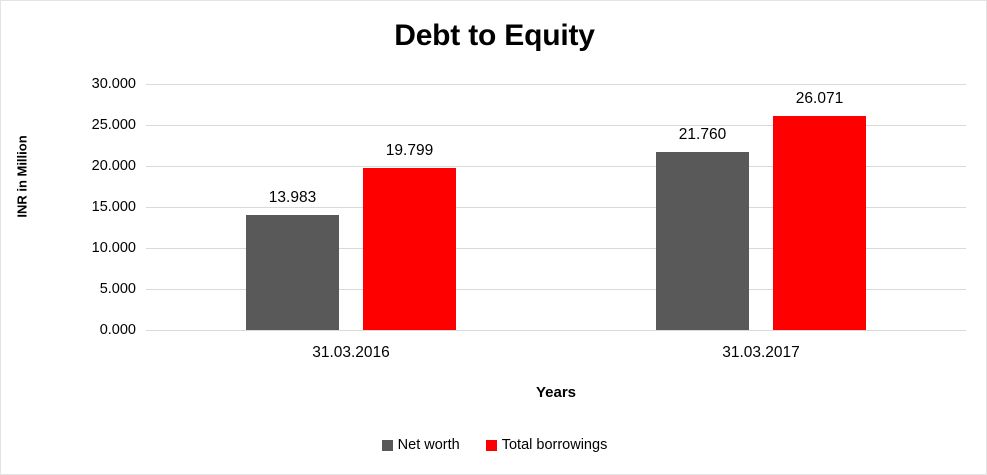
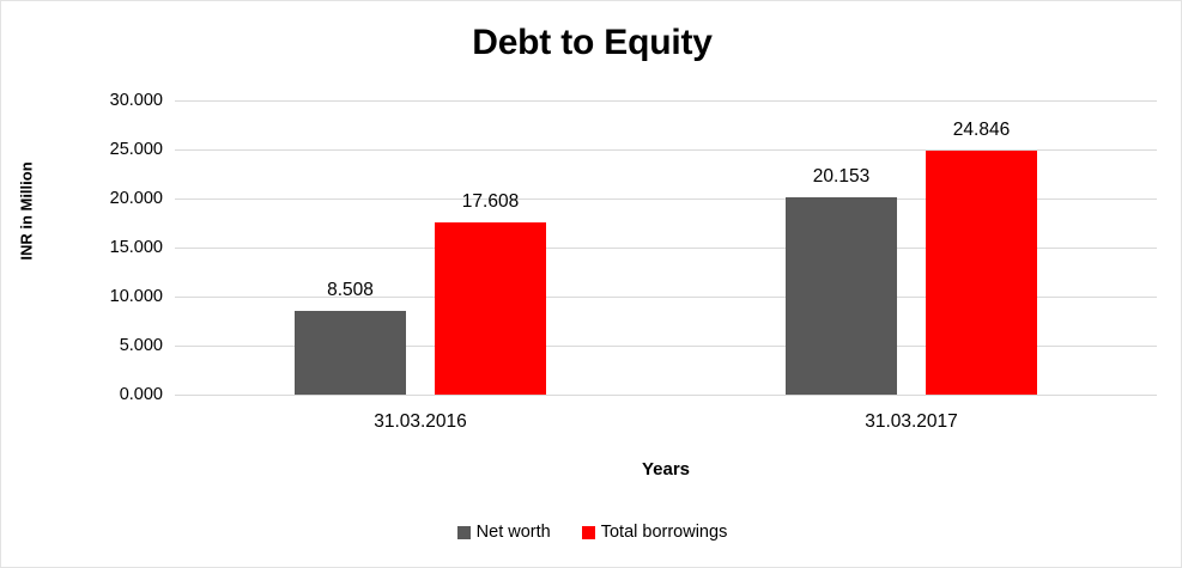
Net worth/31.03.2016: 13.983 -> 8.508
Total borrowings/31.03.2016: 19.799 -> 17.608
Net worth/31.03.2017: 21.760 -> 20.153
Total borrowings/31.03.2017: 26.071 -> 24.846
